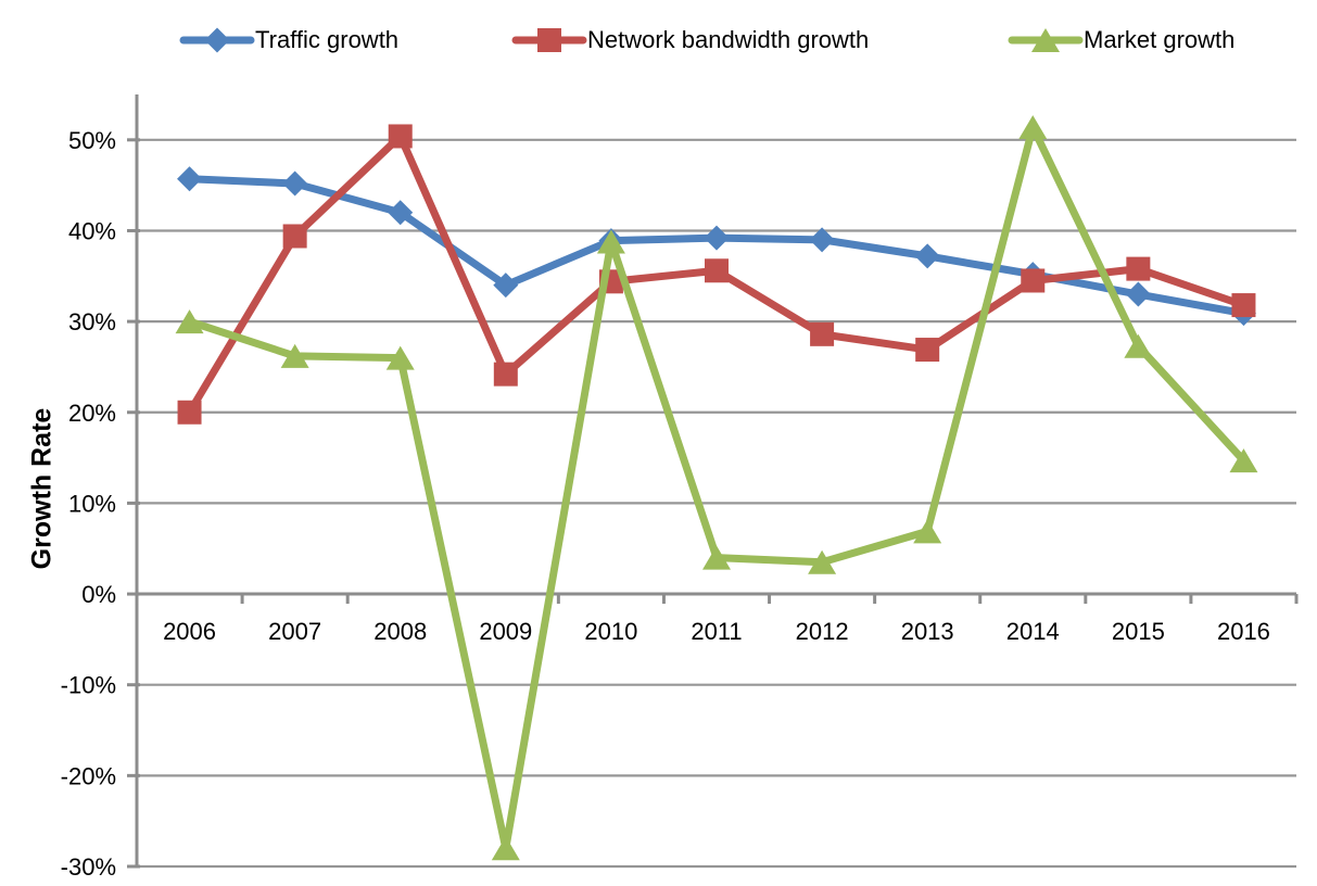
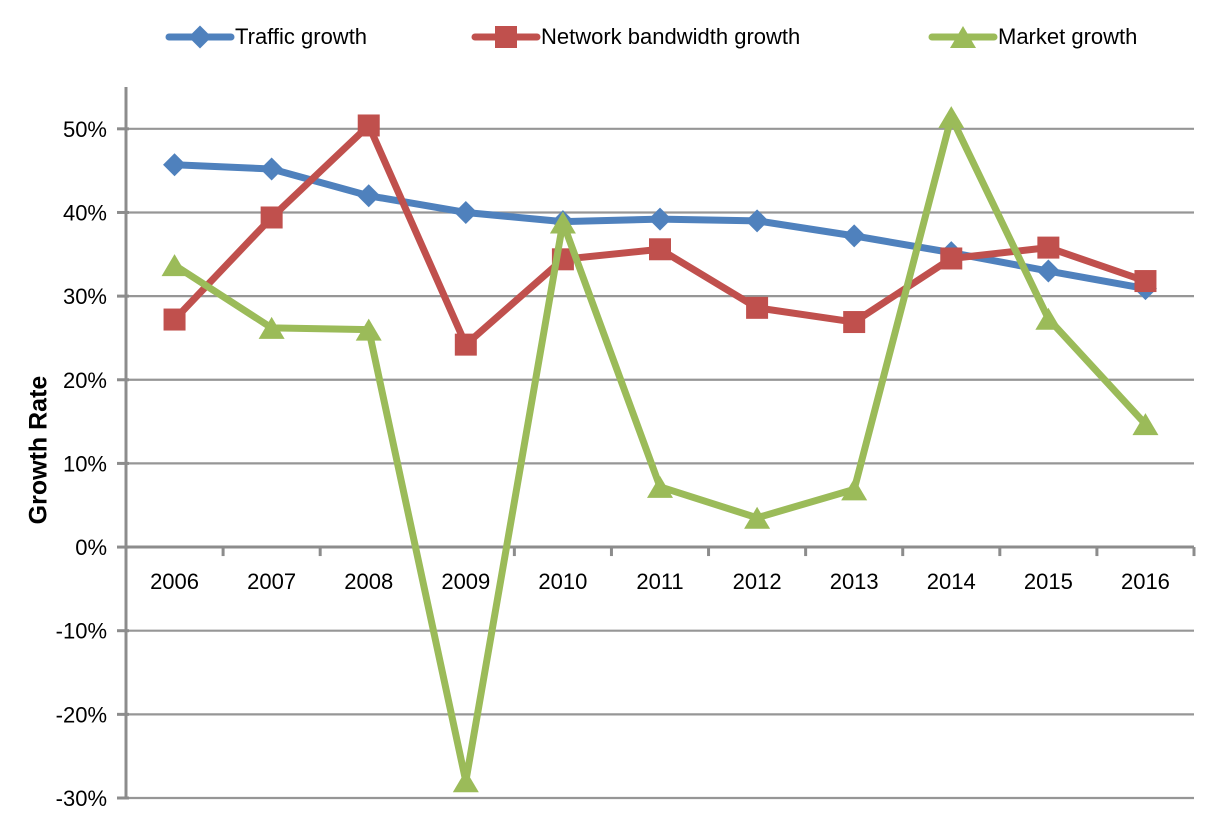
Network bandwidth growth/2006: 20% -> 27%
Market growth/2006: 30% -> 34%
Traffic growth/2009: 34% -> 40%
Market growth/2011: 4% -> 7%
